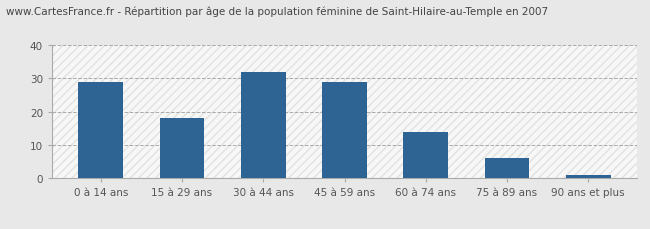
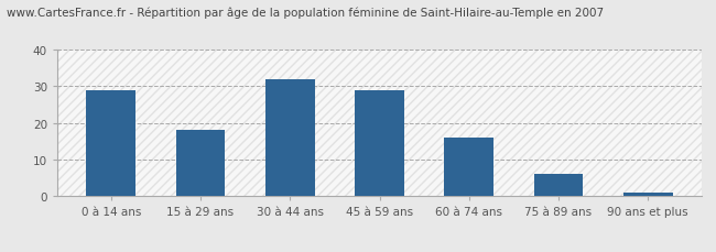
60 à 74 ans: 14 -> 16
